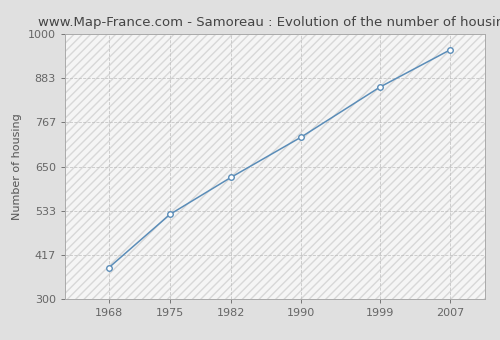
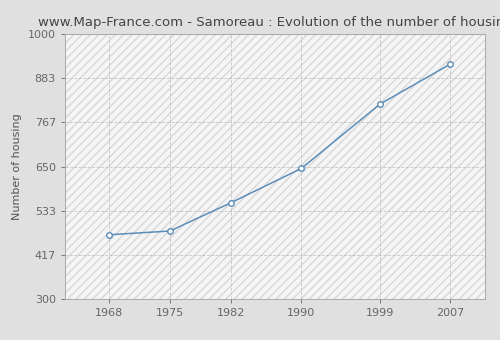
1968: 383 -> 470
1975: 524 -> 480
1982: 622 -> 555
1990: 728 -> 645
1999: 860 -> 815
2007: 958 -> 920
